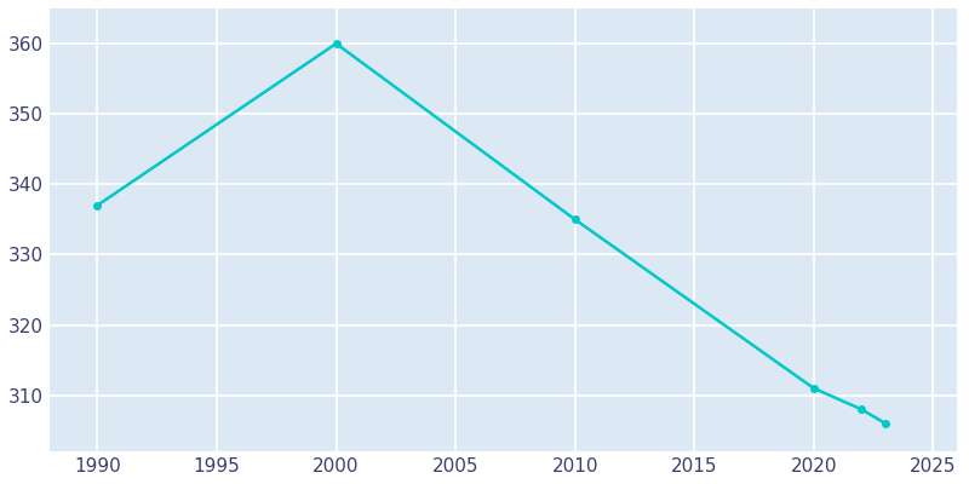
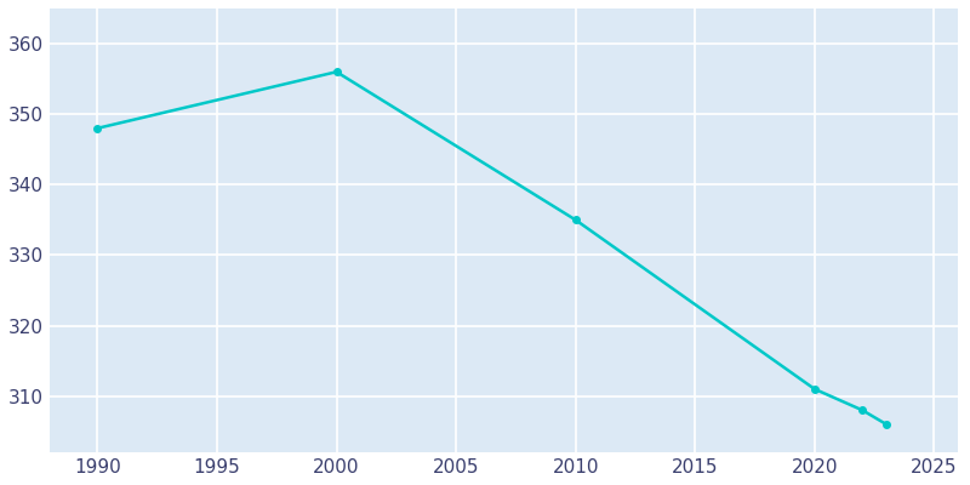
1990: 337 -> 348
2000: 360 -> 356
